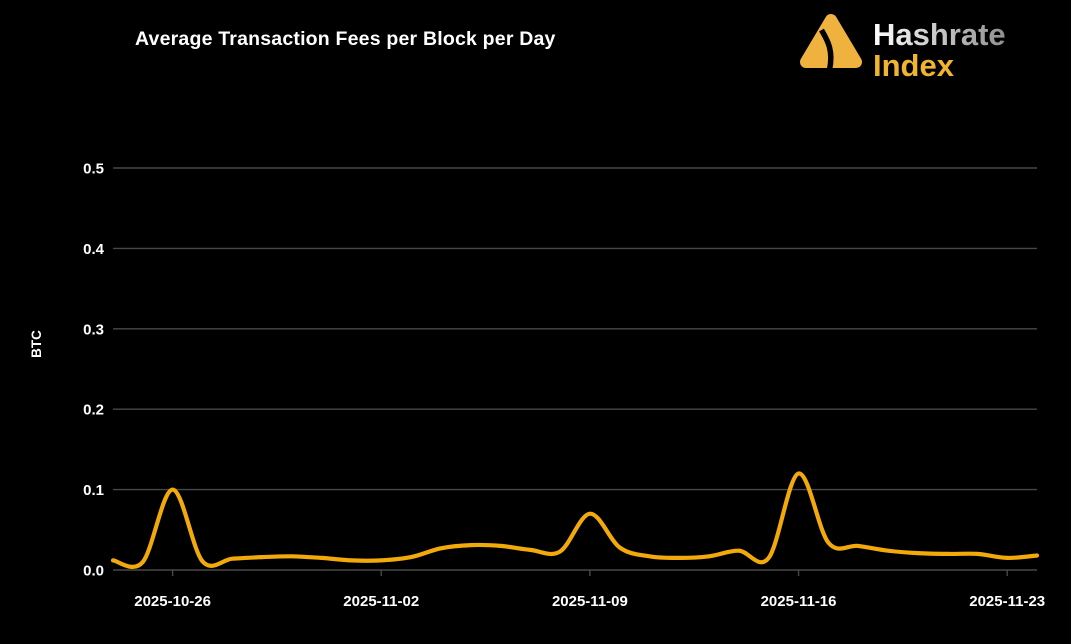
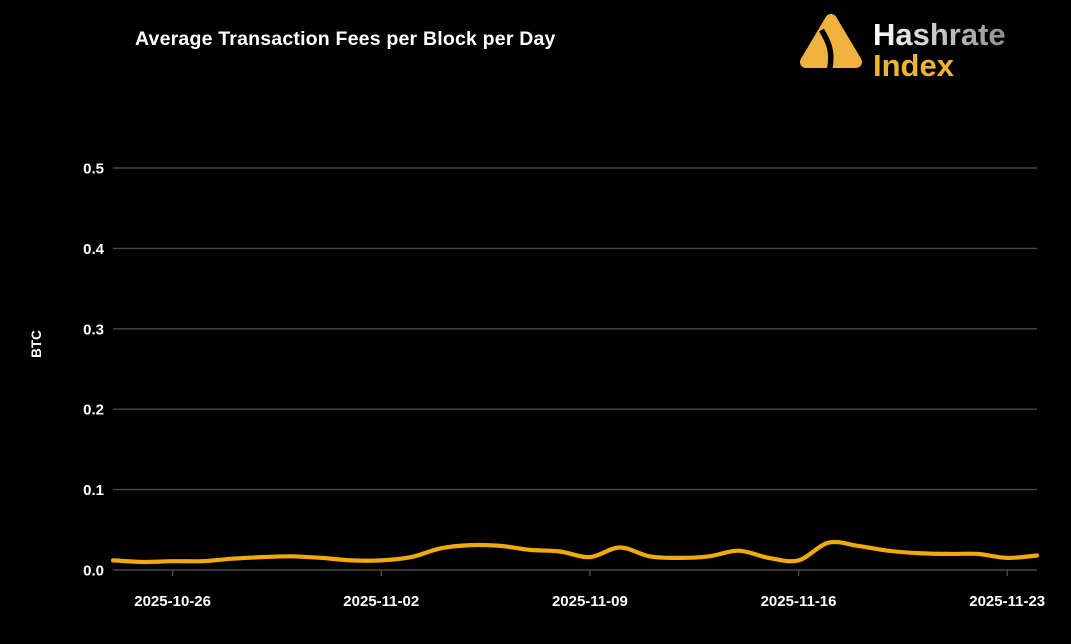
2025-10-26: 0.10 -> 0.01
2025-11-09: 0.07 -> 0.02
2025-11-16: 0.12 -> 0.01
